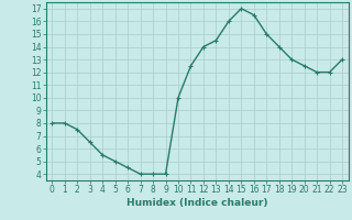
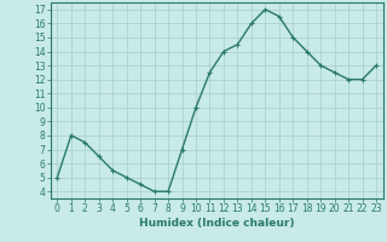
0: 8.0 -> 5.0
9: 4.0 -> 7.0
